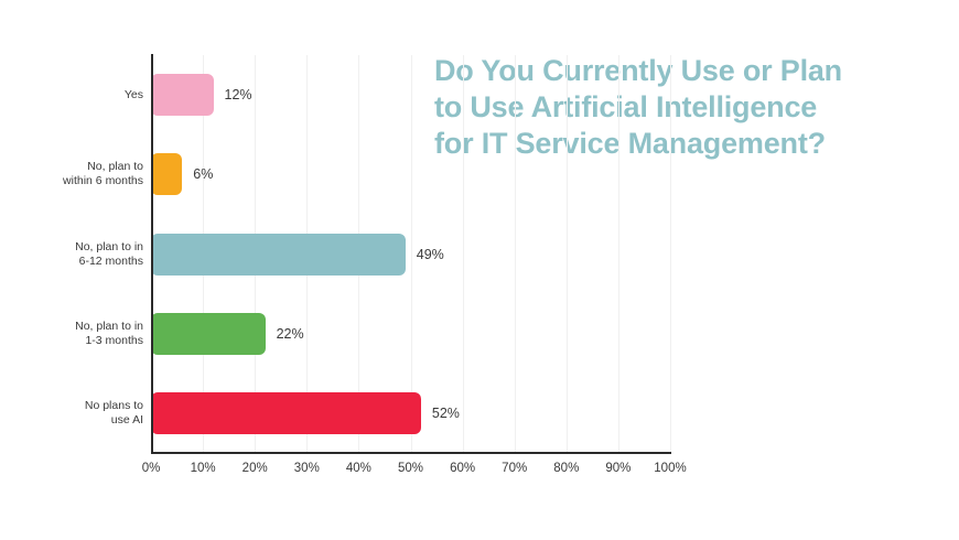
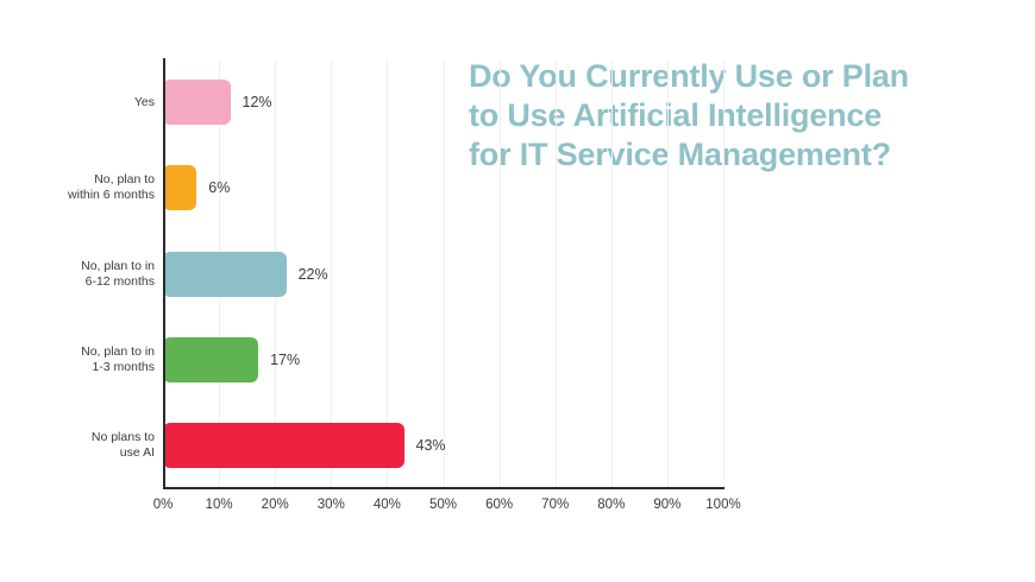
No, plan to in 6-12 months: 49% -> 22%
No, plan to in 1-3 months: 22% -> 17%
No plans to use AI: 52% -> 43%
